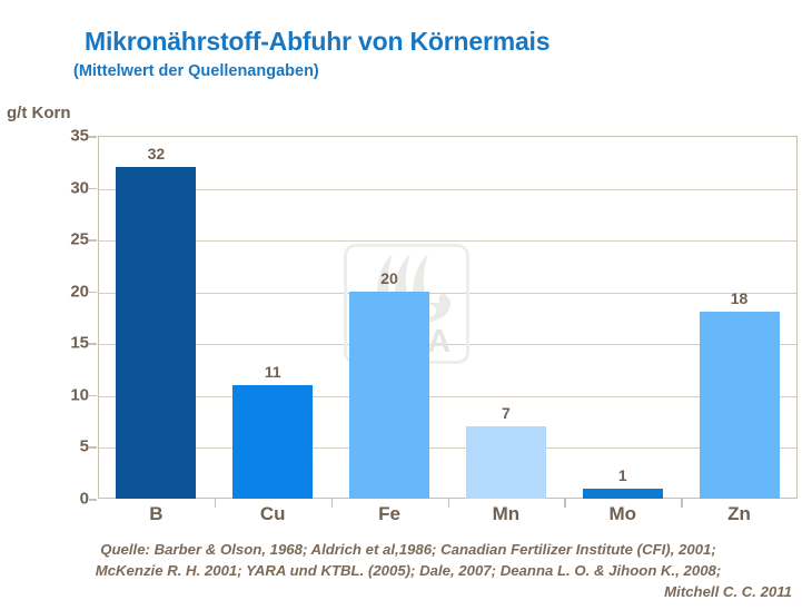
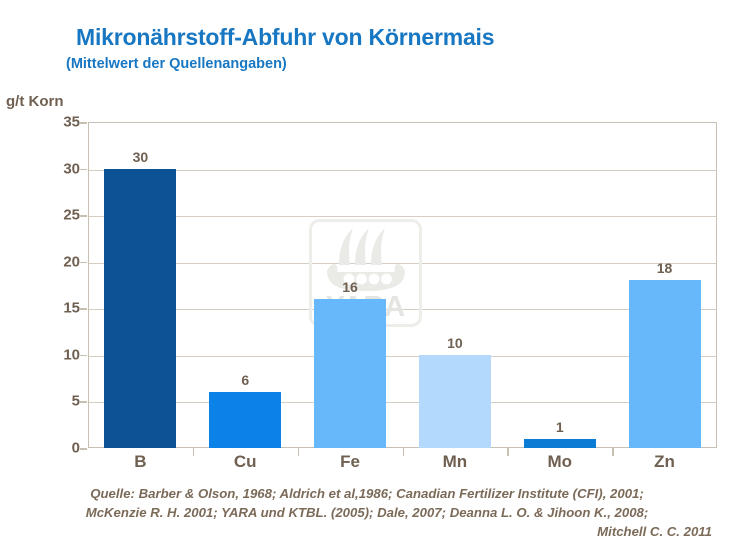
B: 32 -> 30
Cu: 11 -> 6
Fe: 20 -> 16
Mn: 7 -> 10
